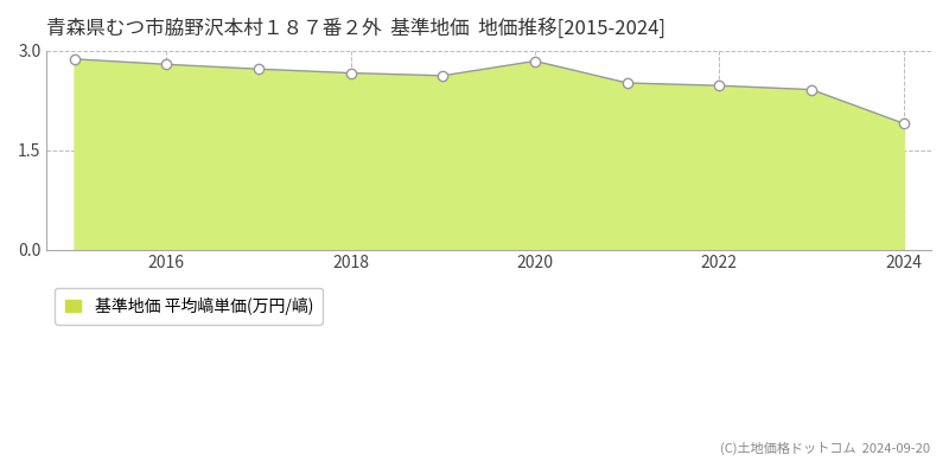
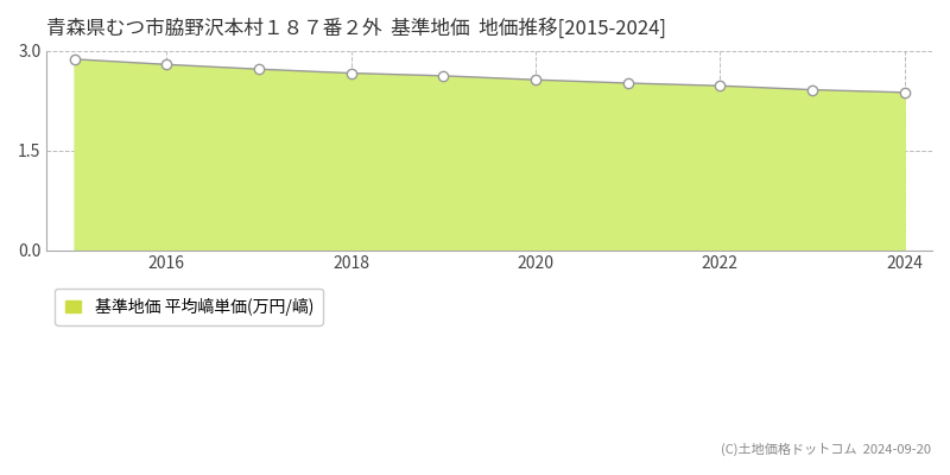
2020: 2.84 -> 2.56
2024: 1.90 -> 2.37
